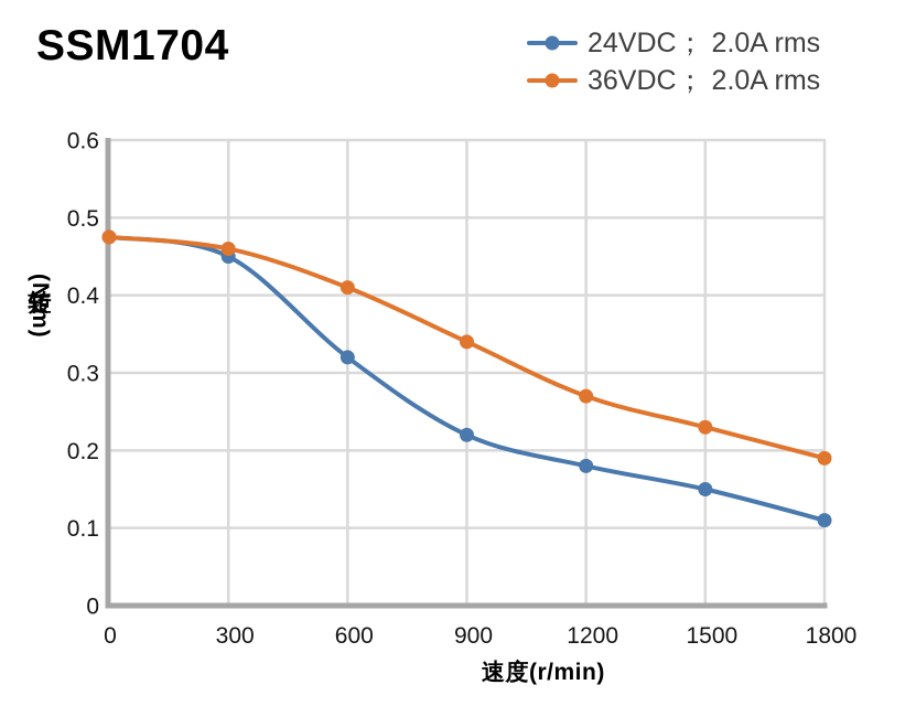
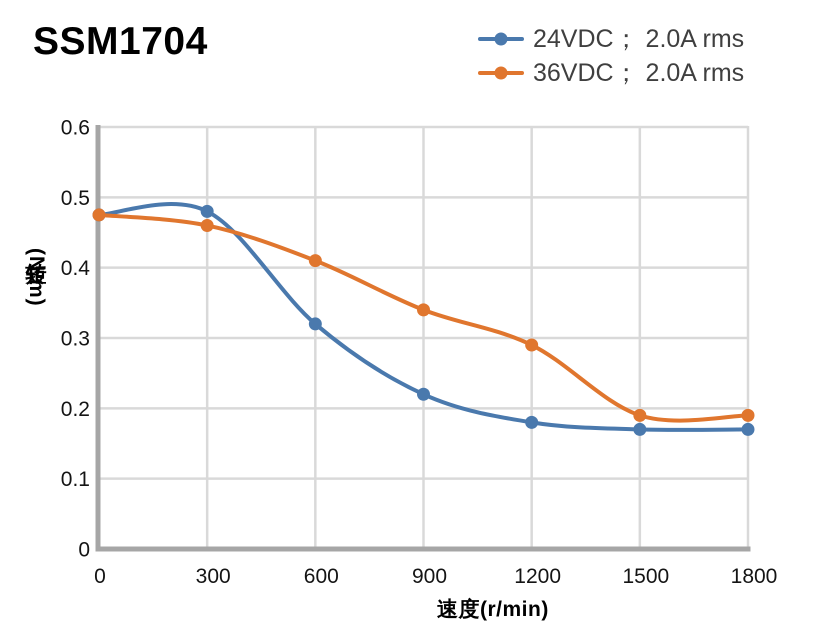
24VDC； 2.0A rms/300: 0.45 -> 0.48
36VDC； 2.0A rms/1200: 0.27 -> 0.29
24VDC； 2.0A rms/1500: 0.15 -> 0.17
36VDC； 2.0A rms/1500: 0.23 -> 0.19
24VDC； 2.0A rms/1800: 0.11 -> 0.17
